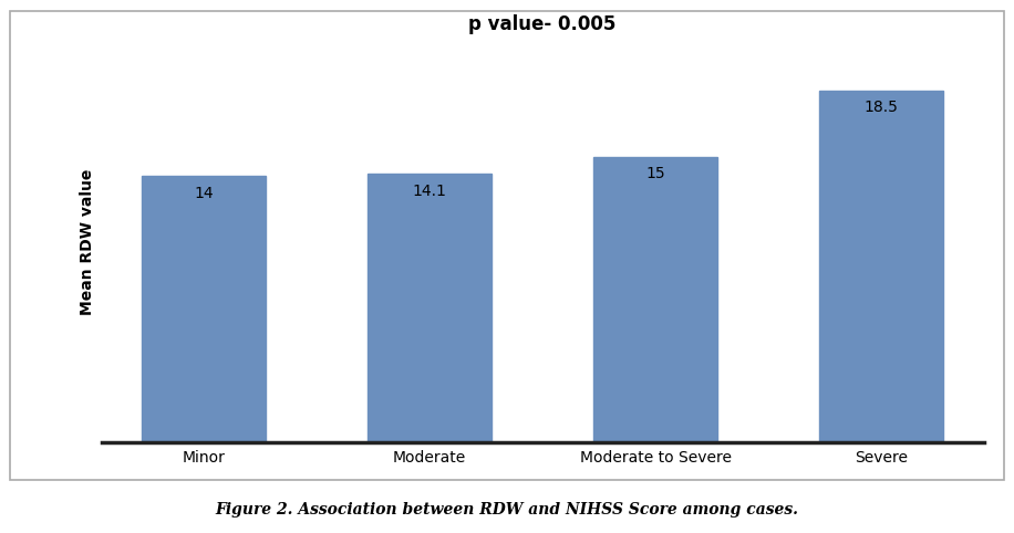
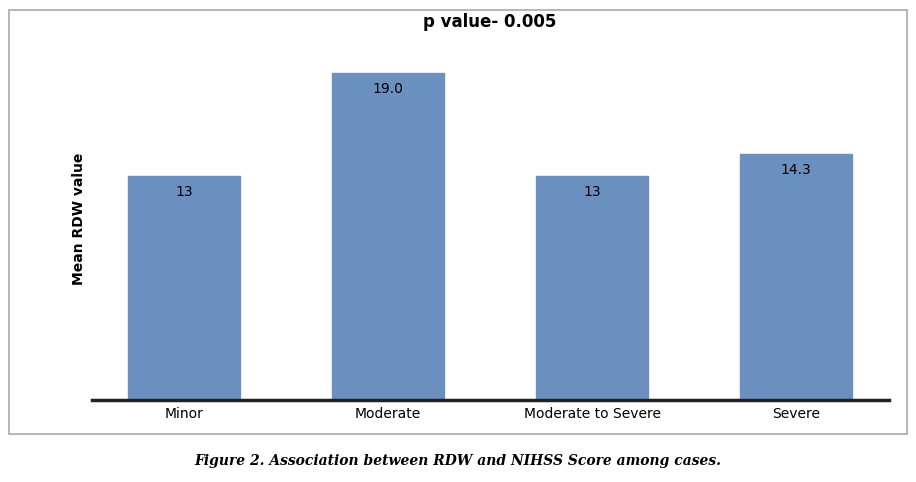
Minor: 14 -> 13
Moderate: 14.1 -> 19.0
Moderate to Severe: 15 -> 13
Severe: 18.5 -> 14.3
